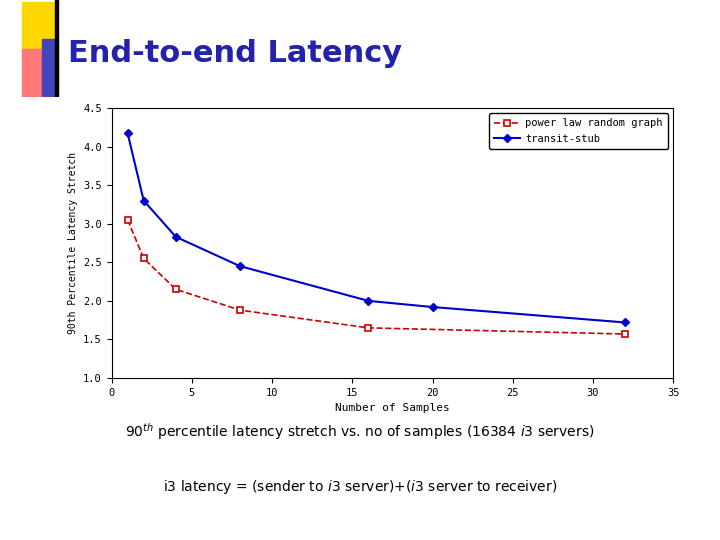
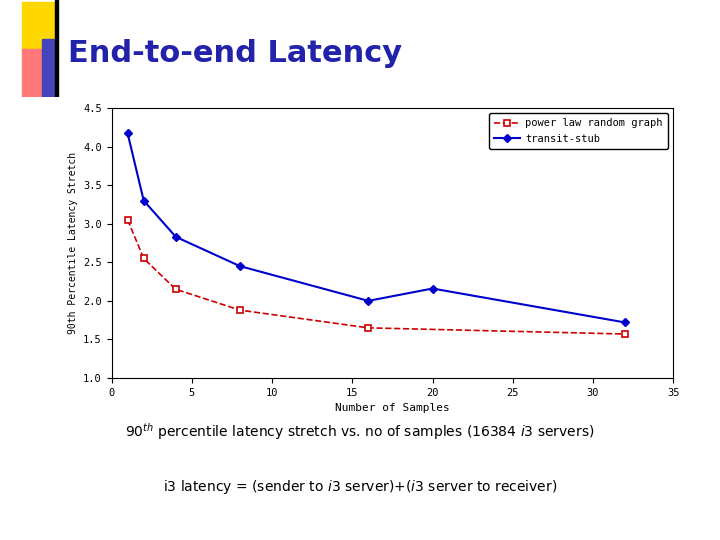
transit-stub/20: 1.92 -> 2.16
